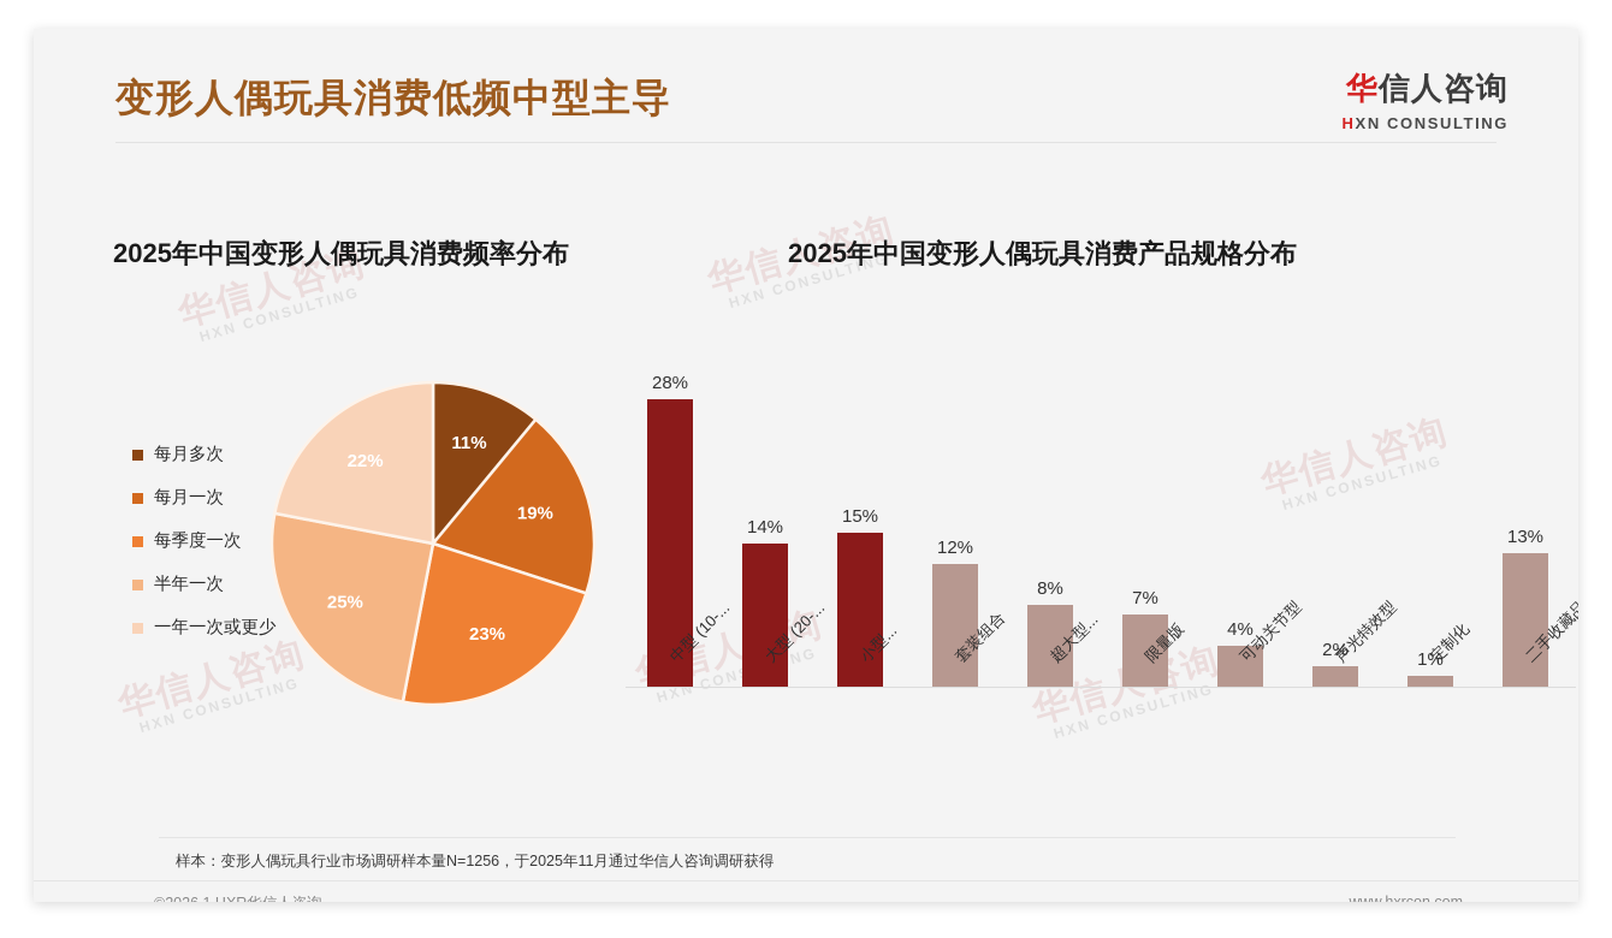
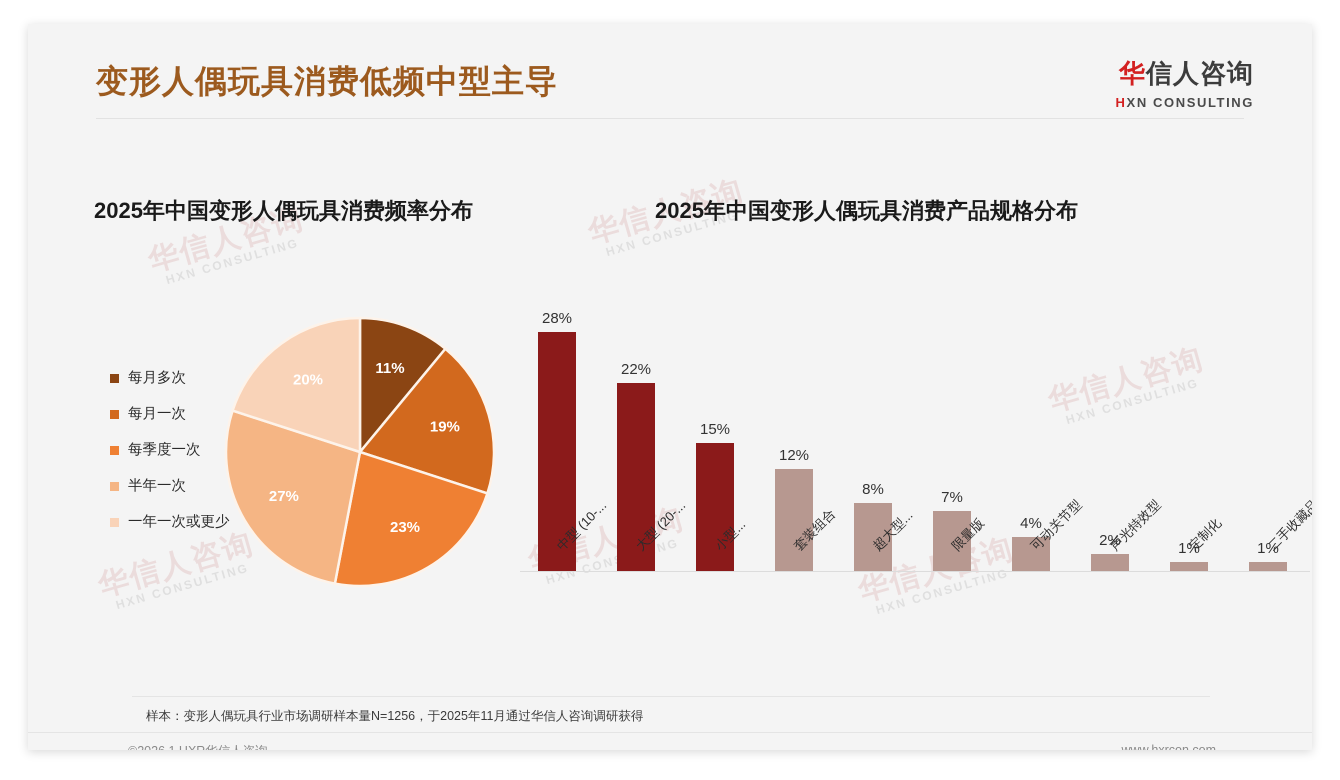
2025年中国变形人偶玩具消费频率分布/半年一次: 25% -> 27%
2025年中国变形人偶玩具消费频率分布/一年一次或更少: 22% -> 20%
2025年中国变形人偶玩具消费产品规格分布/大型 (20-...: 14% -> 22%
2025年中国变形人偶玩具消费产品规格分布/二手收藏品: 13% -> 1%
